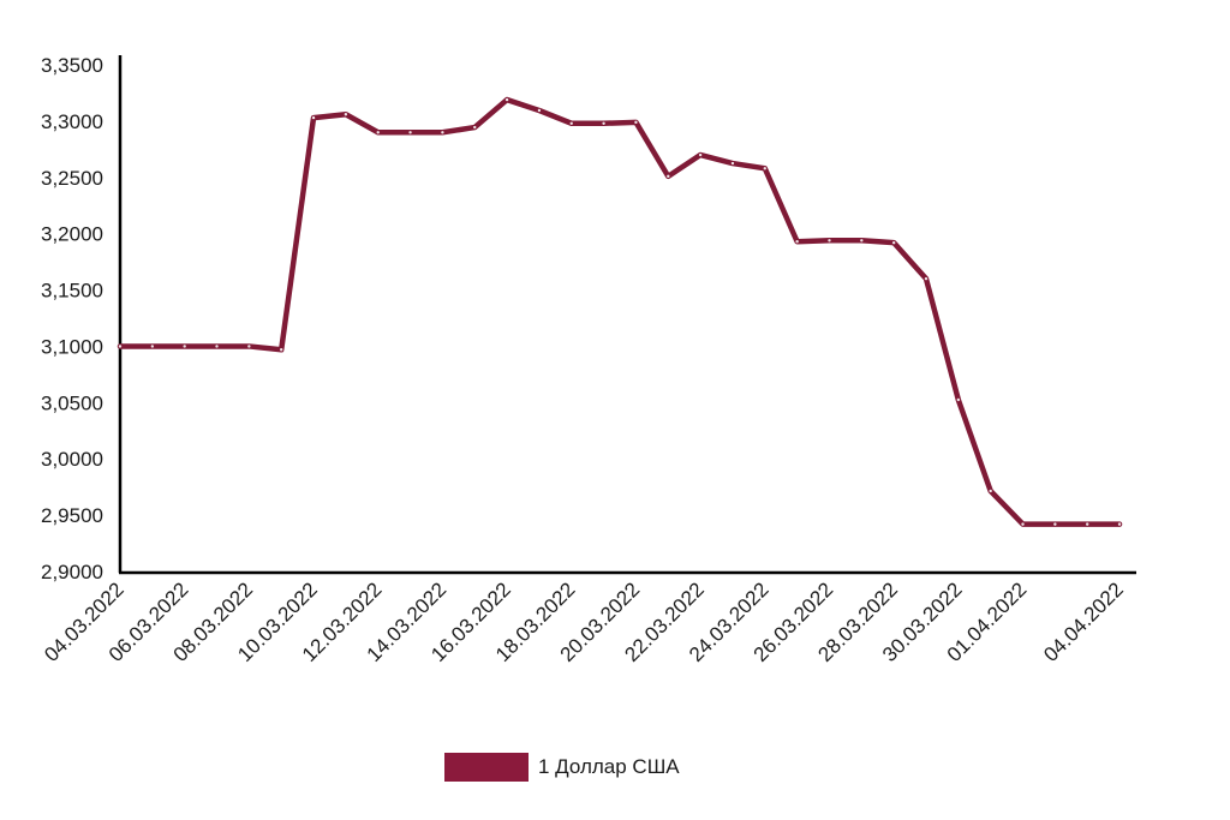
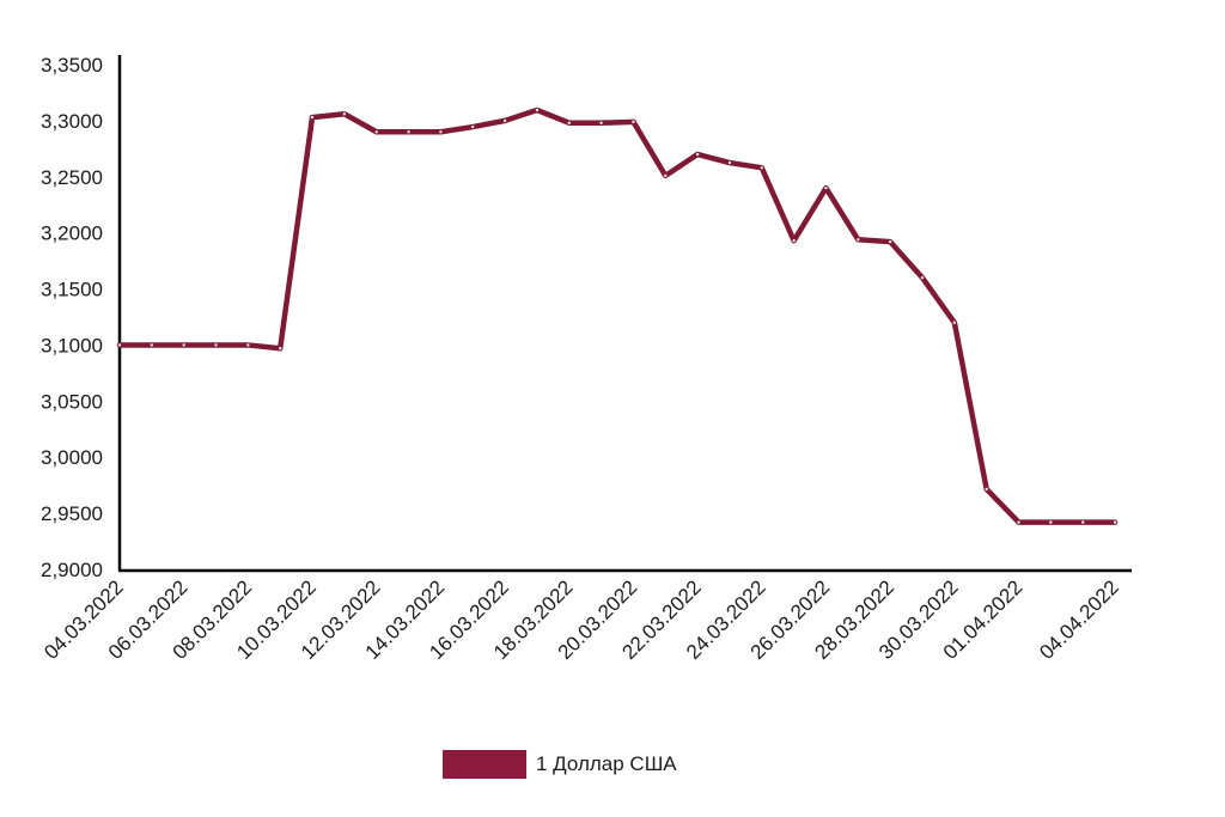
16.03.2022: 3,32 -> 3,30
26.03.2022: 3,19 -> 3,24
30.03.2022: 3,05 -> 3,12
